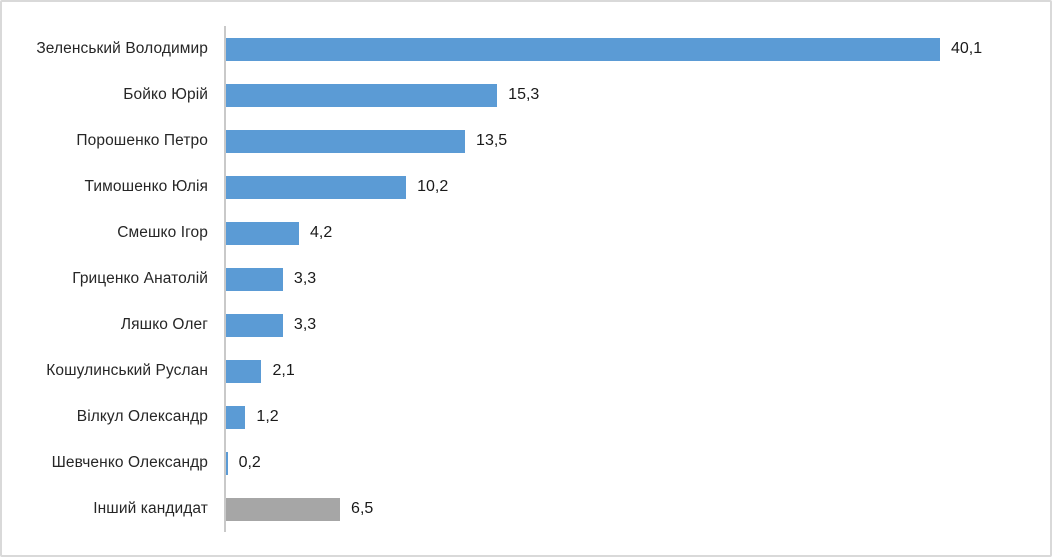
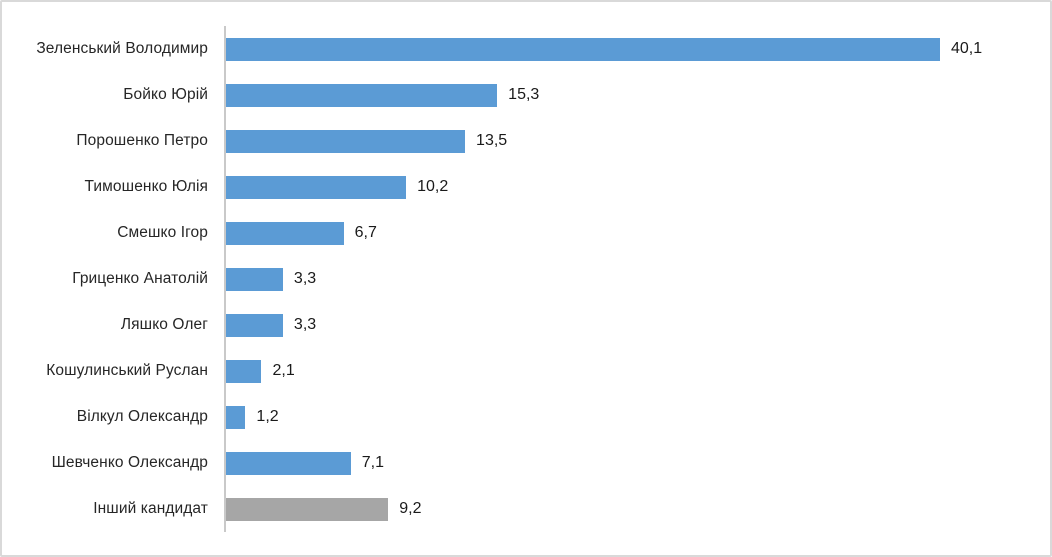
Смешко Ігор: 4,2 -> 6,7
Шевченко Олександр: 0,2 -> 7,1
Інший кандидат: 6,5 -> 9,2
